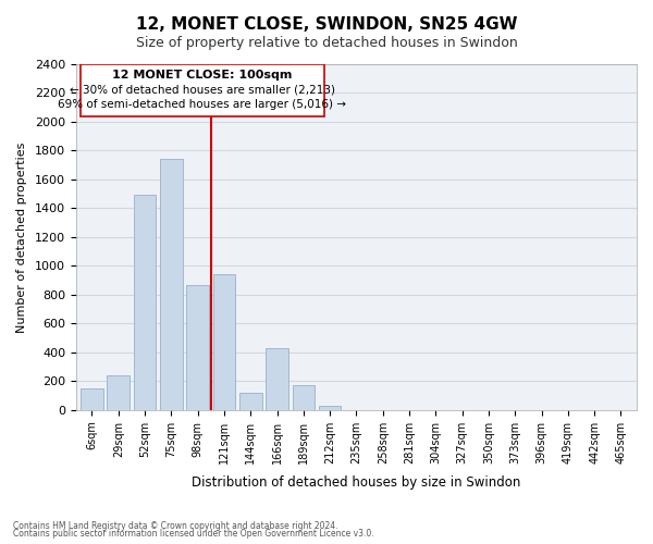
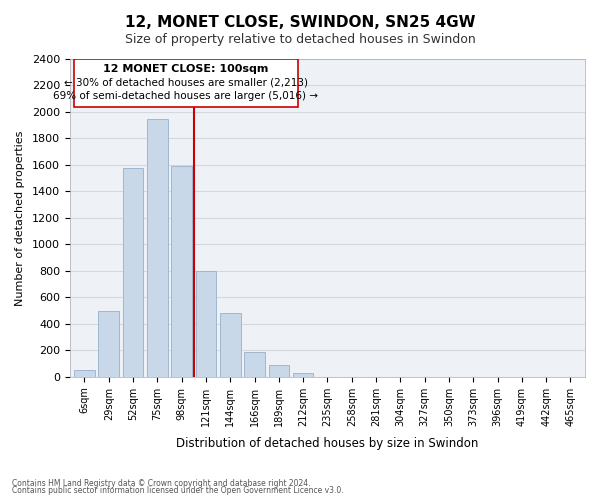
6sqm: 150 -> 60
29sqm: 240 -> 500
52sqm: 1490 -> 1580
75sqm: 1740 -> 1950
98sqm: 870 -> 1590
121sqm: 940 -> 800
144sqm: 120 -> 480
166sqm: 430 -> 180
189sqm: 170 -> 90
